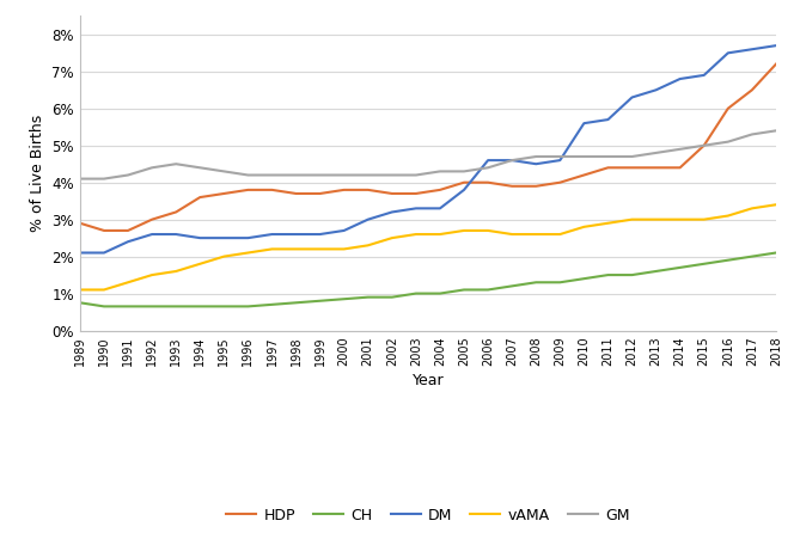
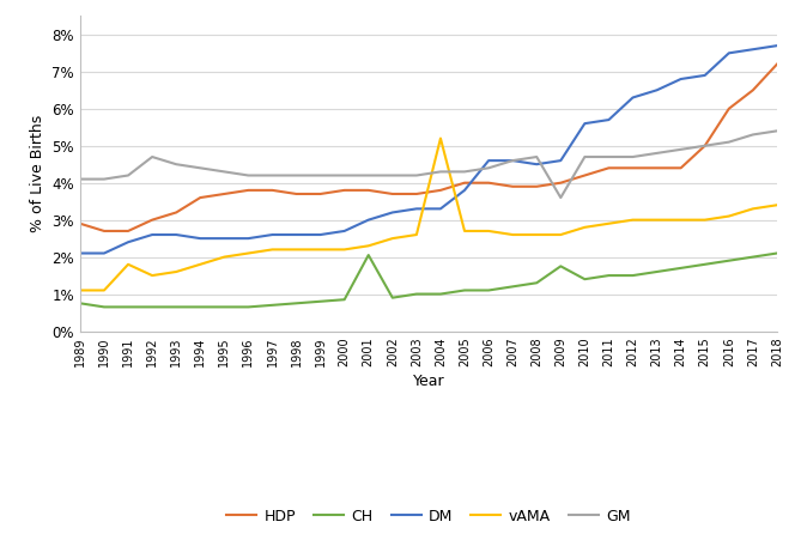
vAMA/1991: 1.3% -> 1.8%
GM/1992: 4.4% -> 4.7%
CH/2001: 0.90% -> 2.05%
vAMA/2004: 2.6% -> 5.2%
CH/2009: 1.30% -> 1.75%
GM/2009: 4.7% -> 3.6%
